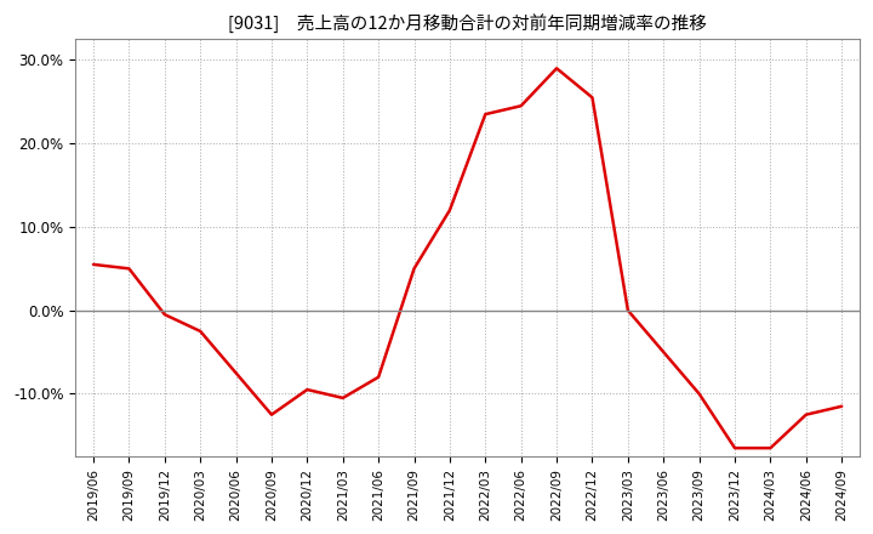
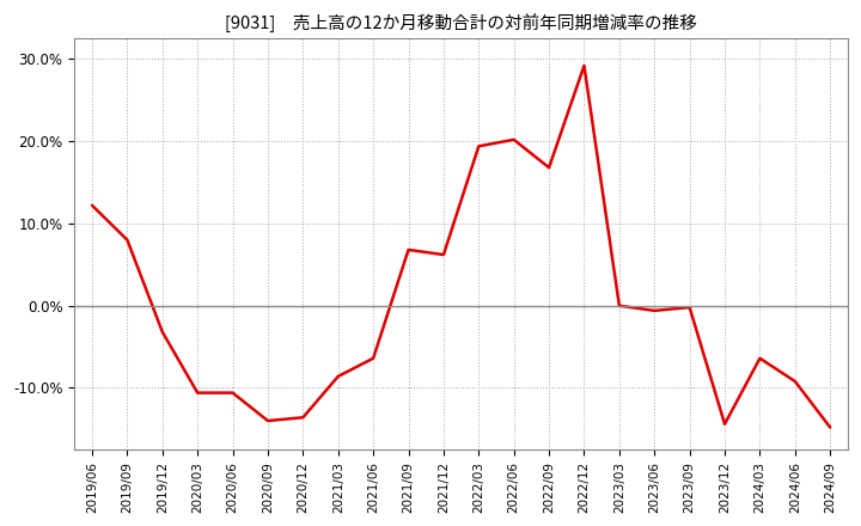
2019/06: 5.5% -> 12.2%
2019/09: 5.0% -> 8.0%
2019/12: -0.5% -> -3.2%
2020/03: -2.5% -> -10.6%
2020/06: -7.5% -> -10.6%
2020/09: -12.5% -> -14.0%
2020/12: -9.5% -> -13.6%
2021/03: -10.5% -> -8.6%
2021/06: -8.0% -> -6.4%
2021/09: 5.0% -> 6.8%
2021/12: 12.0% -> 6.2%
2022/03: 23.5% -> 19.4%
2022/06: 24.5% -> 20.2%
2022/09: 29.0% -> 16.8%
2022/12: 25.5% -> 29.2%
2023/06: -5.0% -> -0.6%
2023/09: -10.0% -> -0.2%
2023/12: -16.5% -> -14.4%
2024/03: -16.5% -> -6.4%
2024/06: -12.5% -> -9.2%
2024/09: -11.5% -> -14.8%
